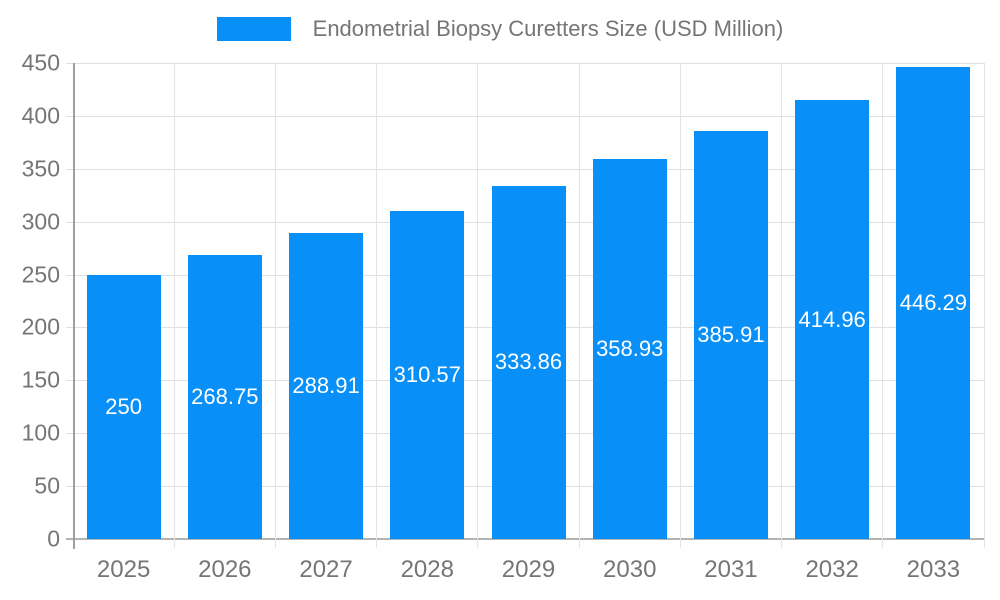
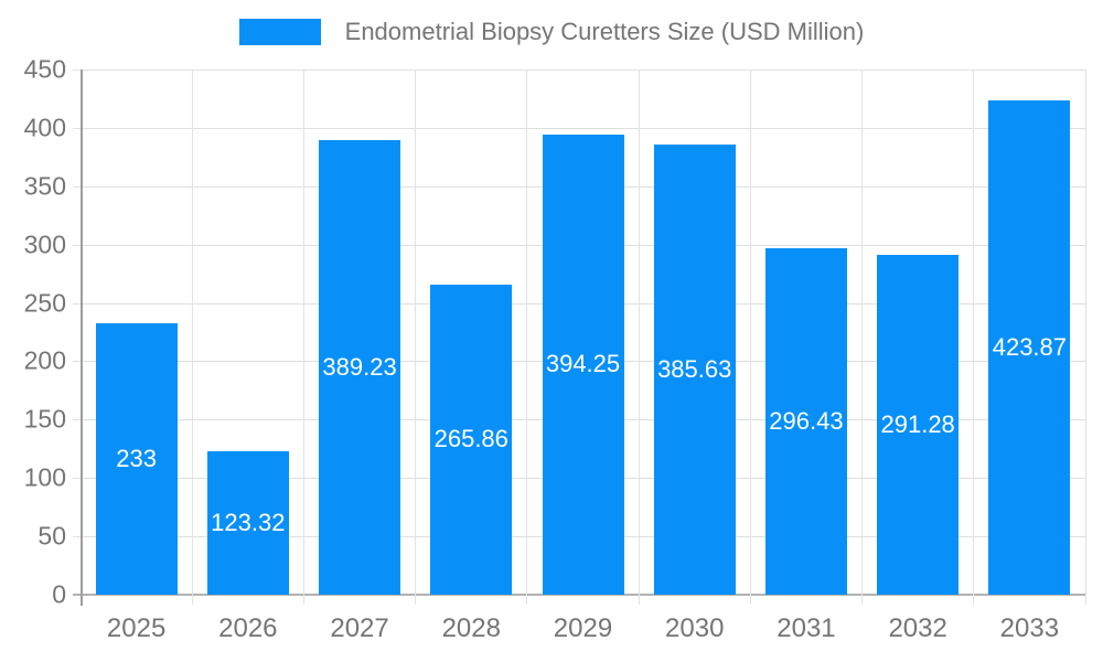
2025: 250 -> 233
2026: 268.75 -> 123.32
2027: 288.91 -> 389.23
2028: 310.57 -> 265.86
2029: 333.86 -> 394.25
2030: 358.93 -> 385.63
2031: 385.91 -> 296.43
2032: 414.96 -> 291.28
2033: 446.29 -> 423.87
